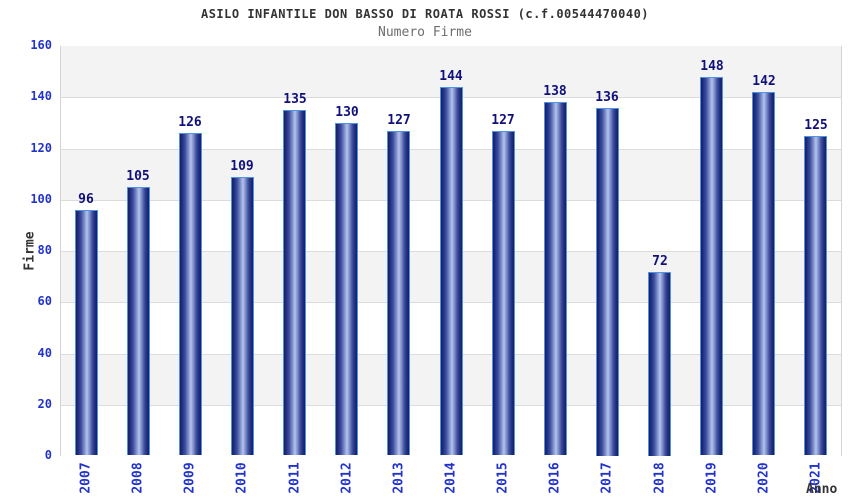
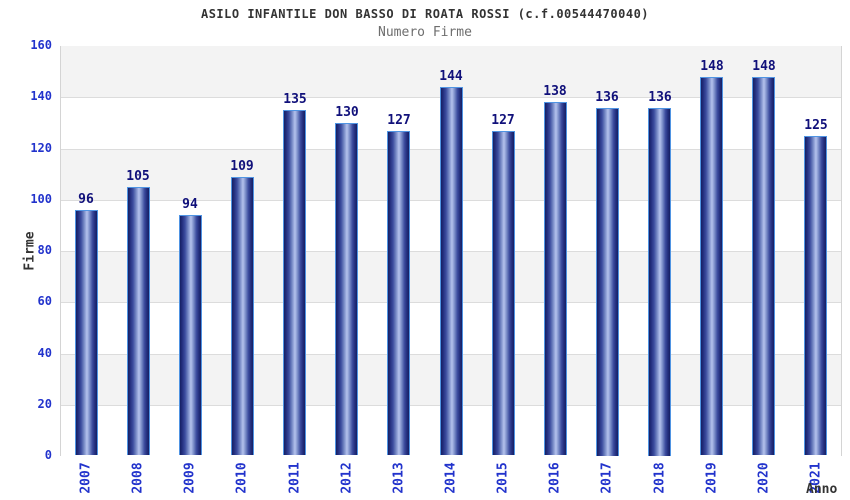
2009: 126 -> 94
2018: 72 -> 136
2020: 142 -> 148
